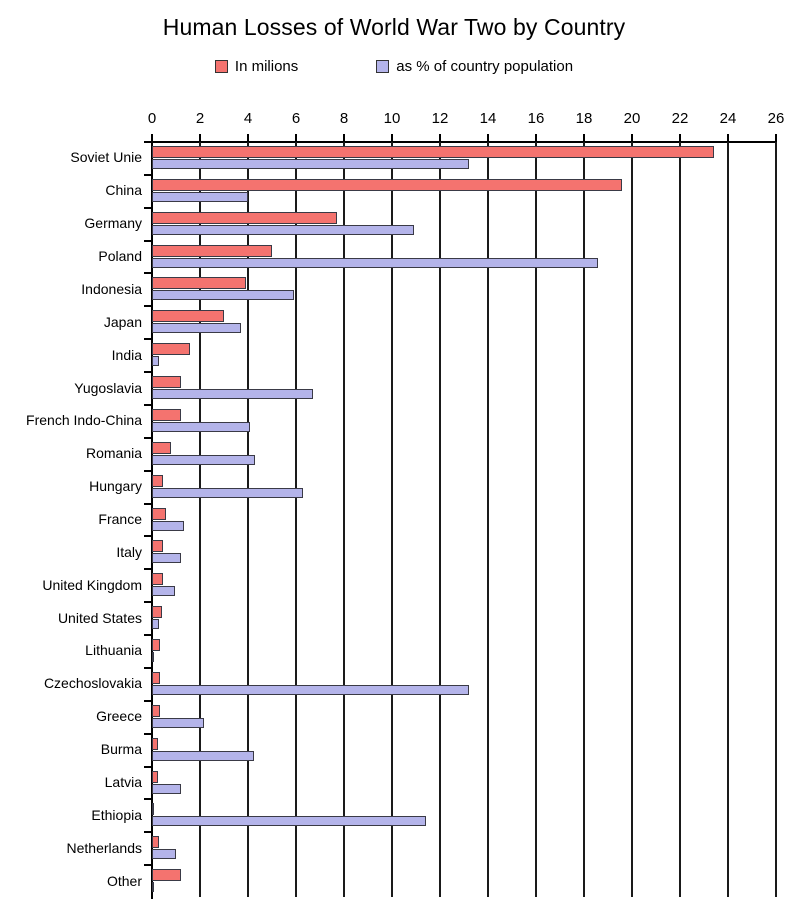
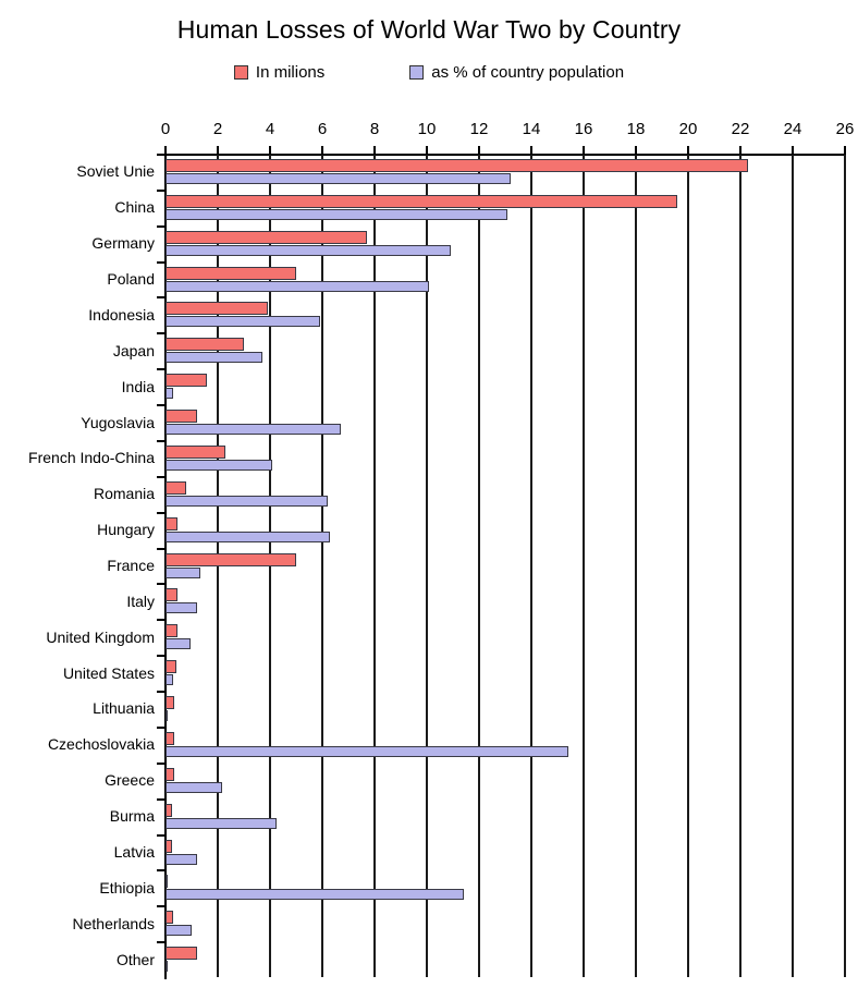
In milions/Soviet Unie: 23.4 -> 22.3
as % of country population/China: 4.0 -> 13.1
as % of country population/Poland: 18.6 -> 10.1
In milions/French Indo-China: 1.2 -> 2.3
as % of country population/Romania: 4.3 -> 6.2
In milions/France: 0.6 -> 5.0
as % of country population/Czechoslovakia: 13.2 -> 15.4
